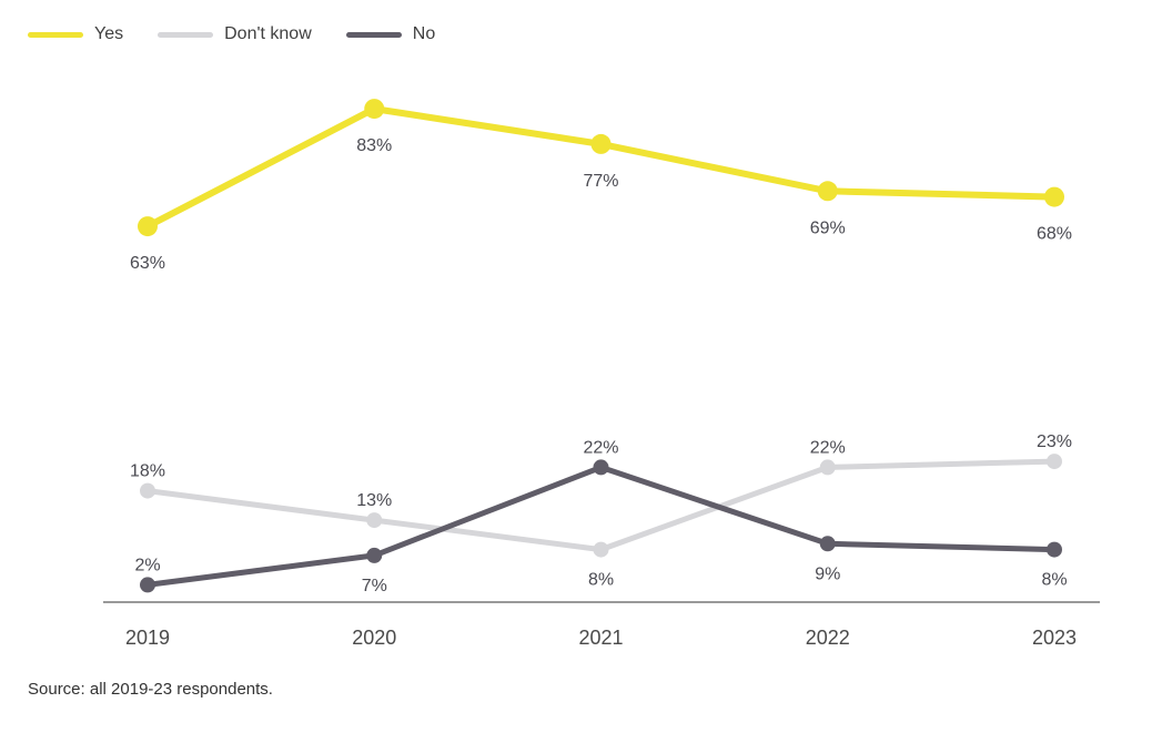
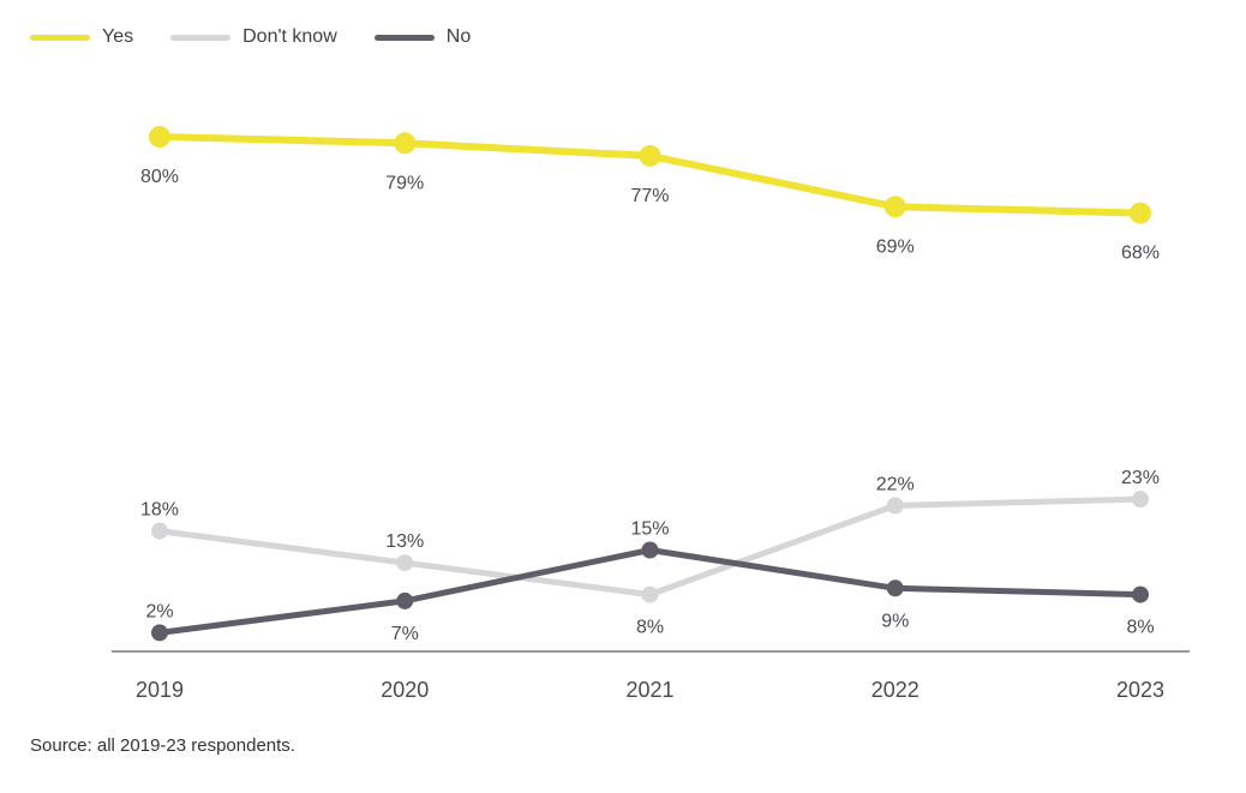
Yes/2019: 63% -> 80%
Yes/2020: 83% -> 79%
No/2021: 22% -> 15%
